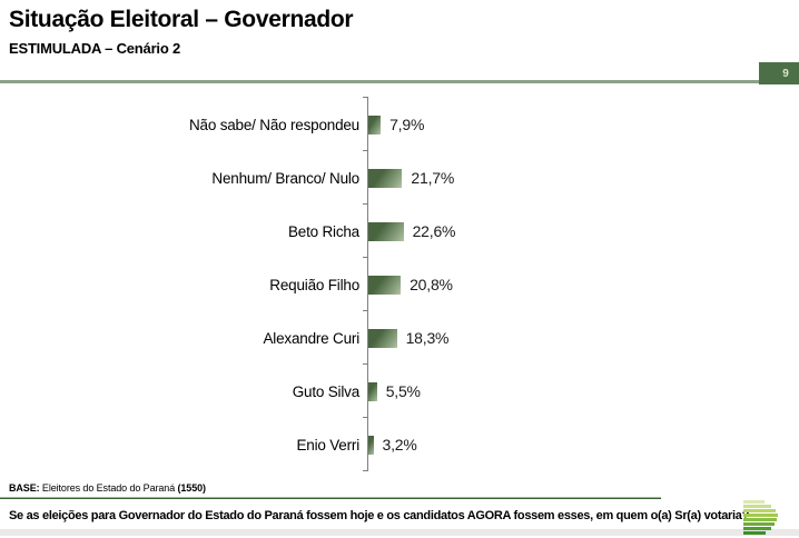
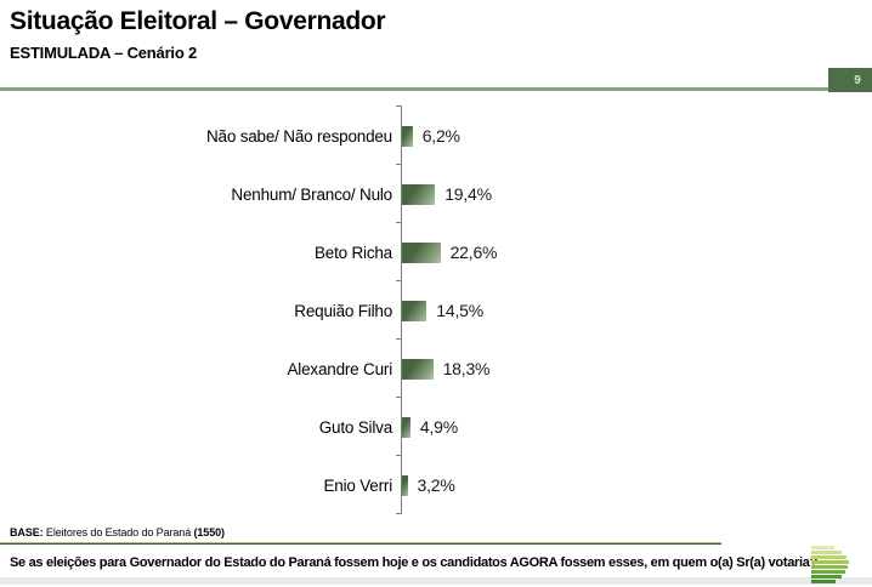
Não sabe/ Não respondeu: 7,9% -> 6,2%
Nenhum/ Branco/ Nulo: 21,7% -> 19,4%
Requião Filho: 20,8% -> 14,5%
Guto Silva: 5,5% -> 4,9%
